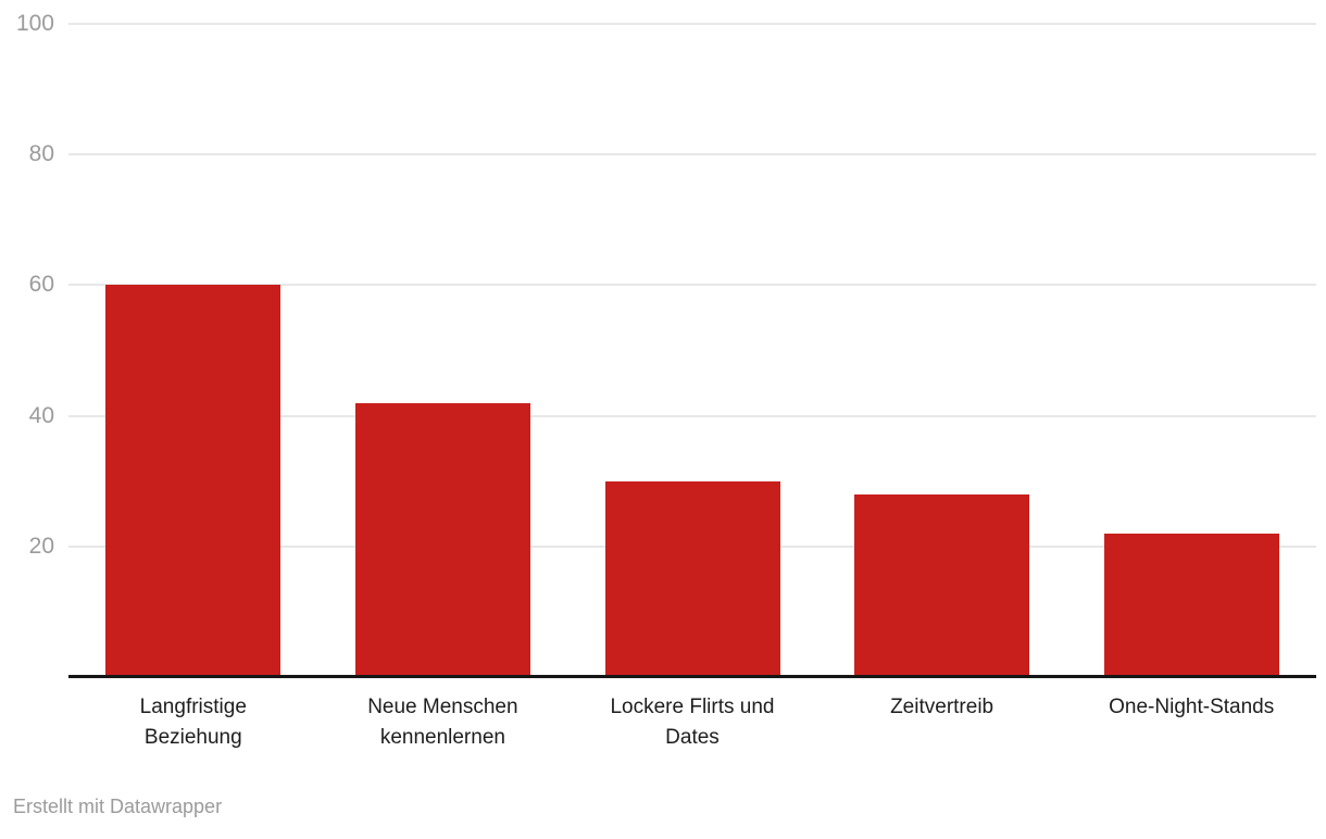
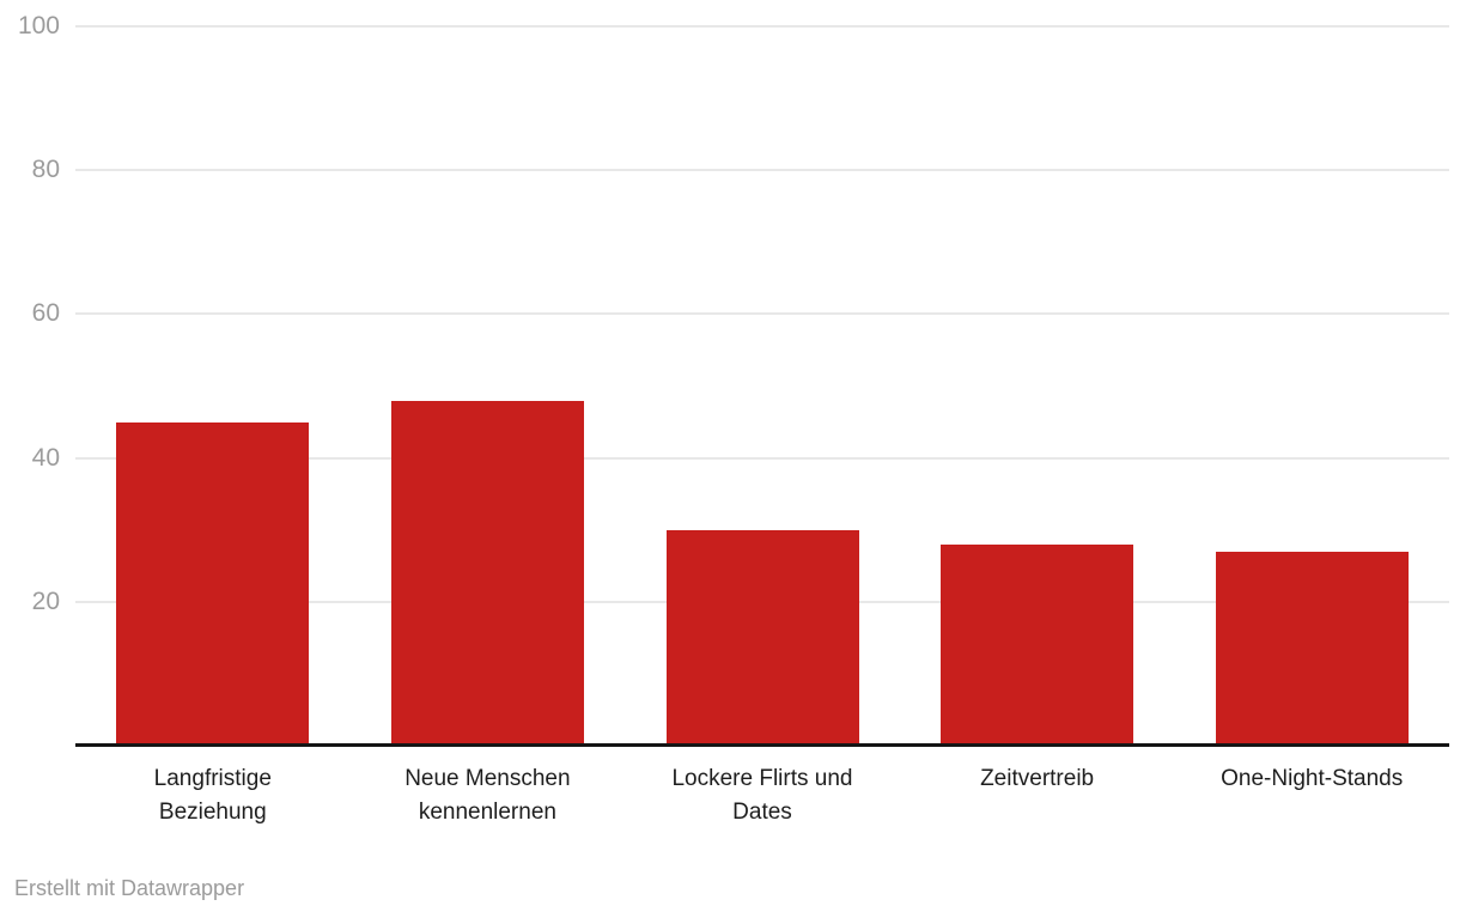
Langfristige Beziehung: 60 -> 45
Neue Menschen kennenlernen: 42 -> 48
One-Night-Stands: 22 -> 27
